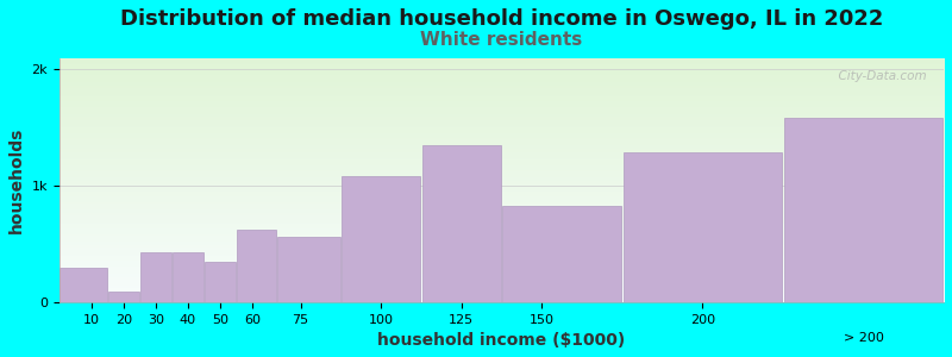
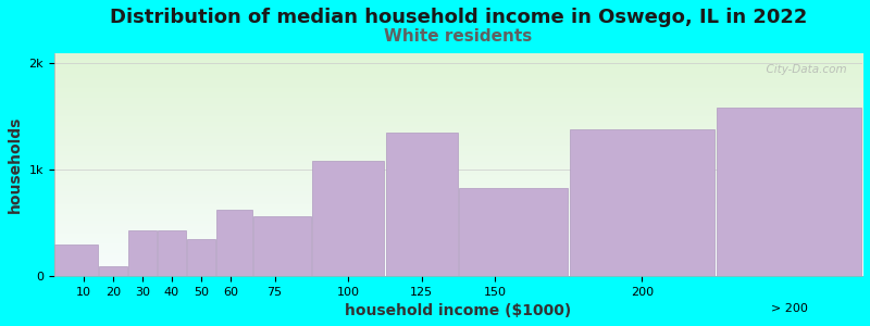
200: 1.29k -> 1.38k
